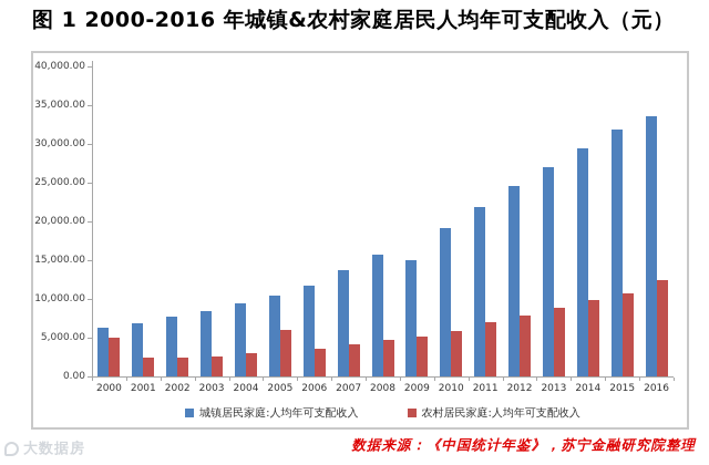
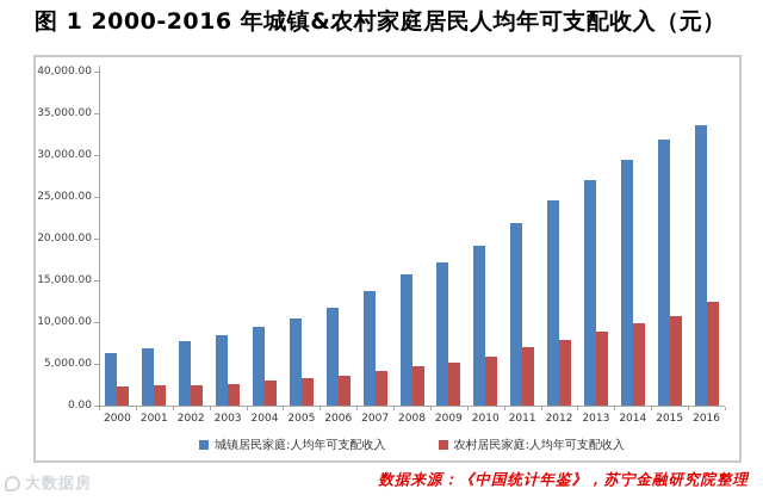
农村居民家庭:人均年可支配收入/2000: 5000 -> 2000
农村居民家庭:人均年可支配收入/2005: 6000 -> 3000
城镇居民家庭:人均年可支配收入/2009: 15000 -> 17000
